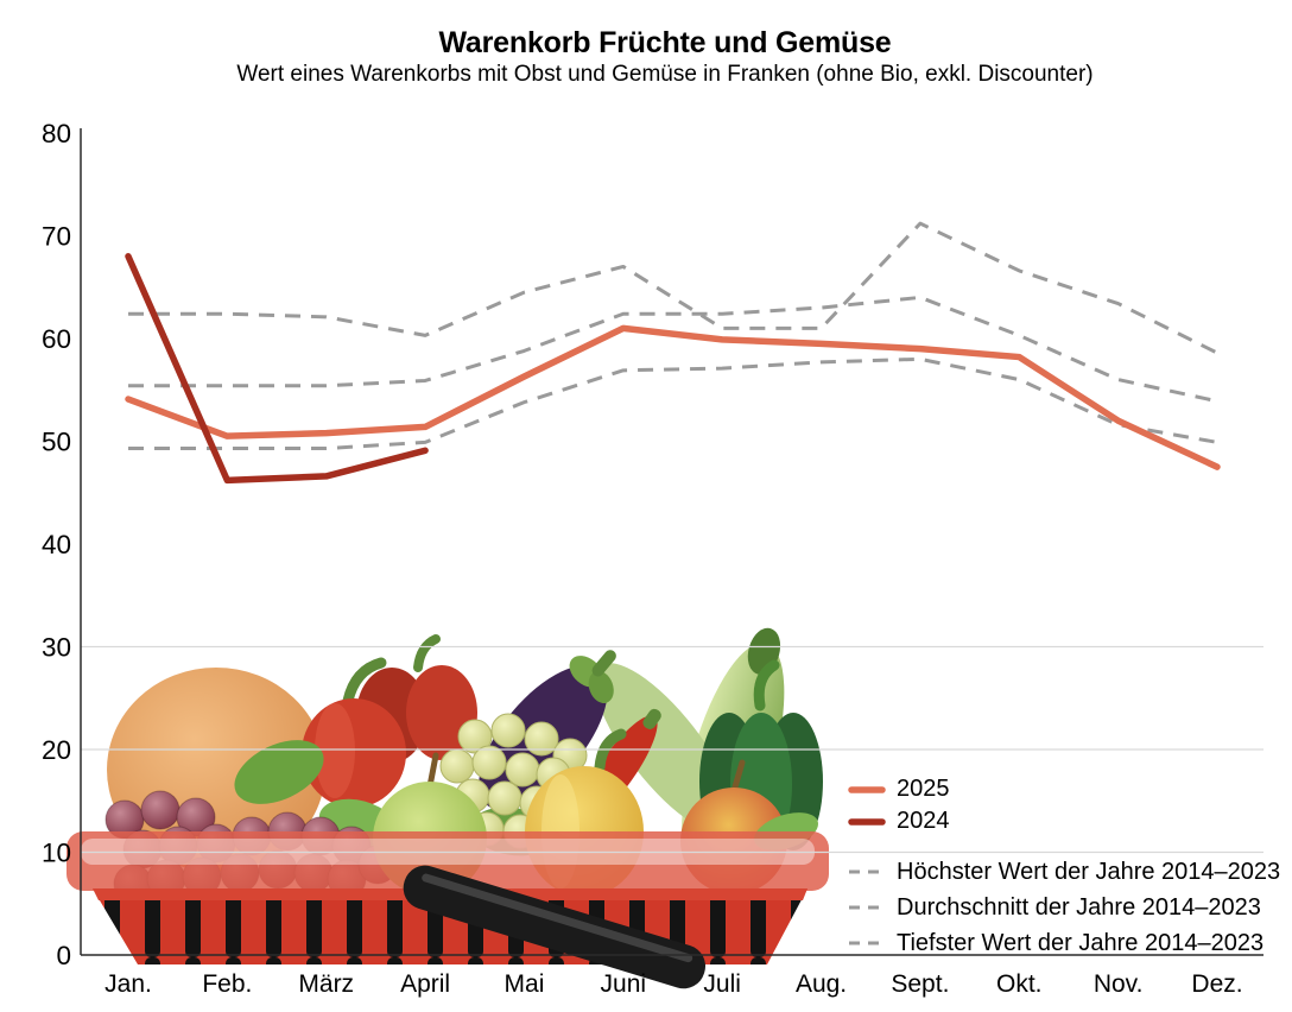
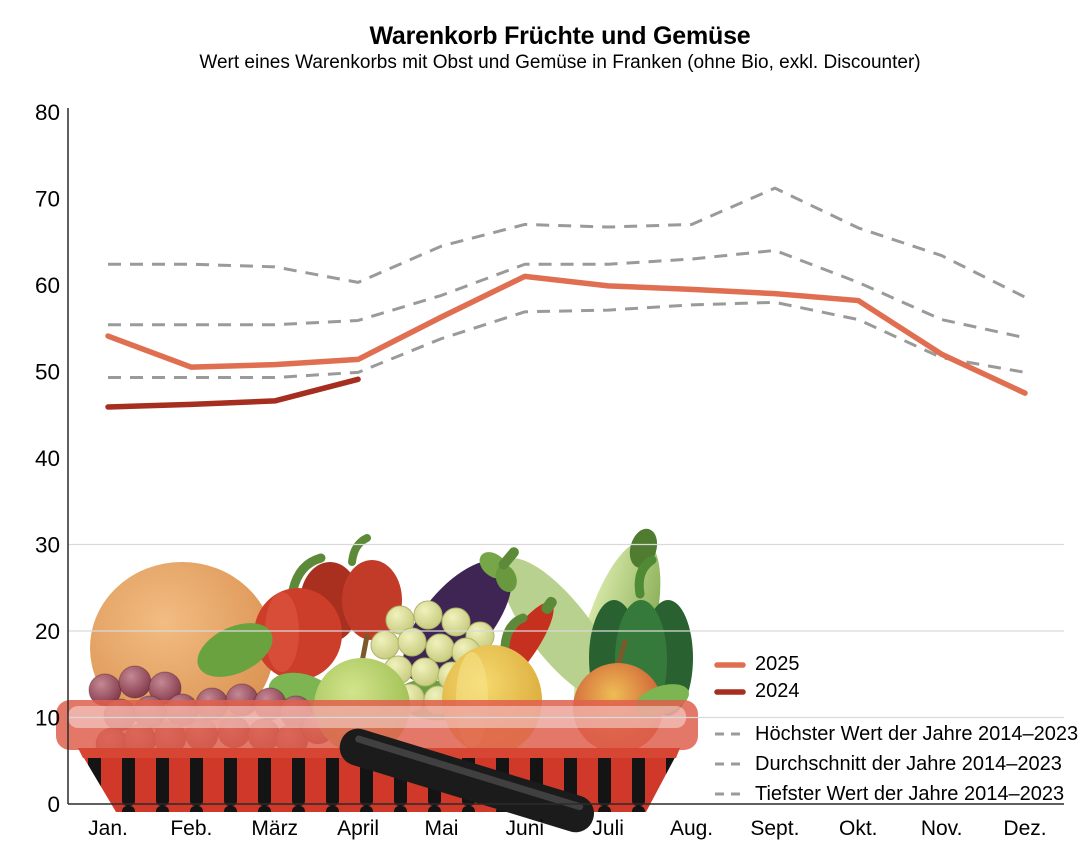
2024/Jan.: 68 -> 46
Höchster Wert der Jahre 2014–2023/Juli: 61 -> 67
Höchster Wert der Jahre 2014–2023/Aug.: 61 -> 67
